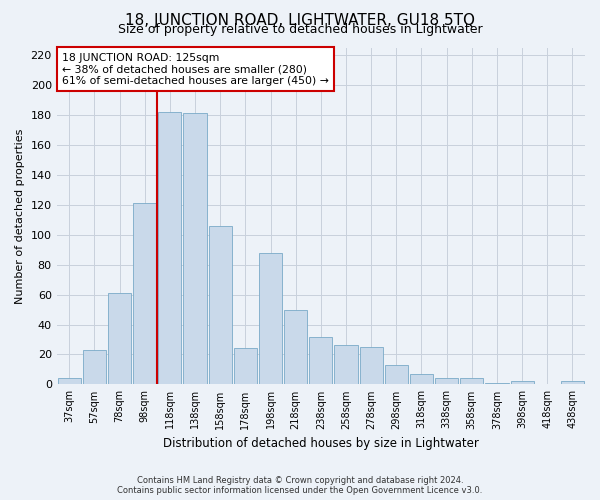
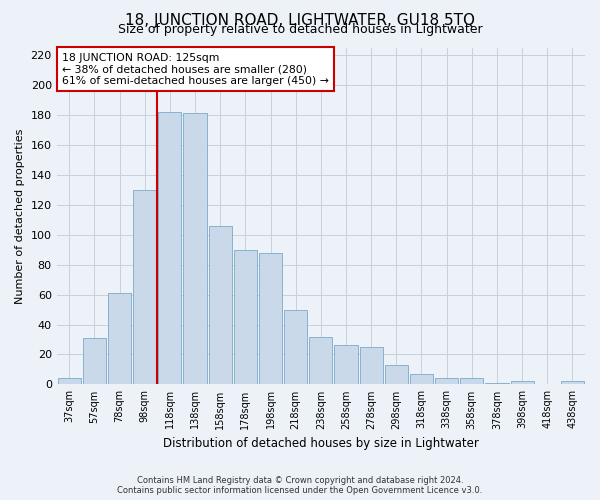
57sqm: 23 -> 31
98sqm: 121 -> 130
178sqm: 24 -> 90
